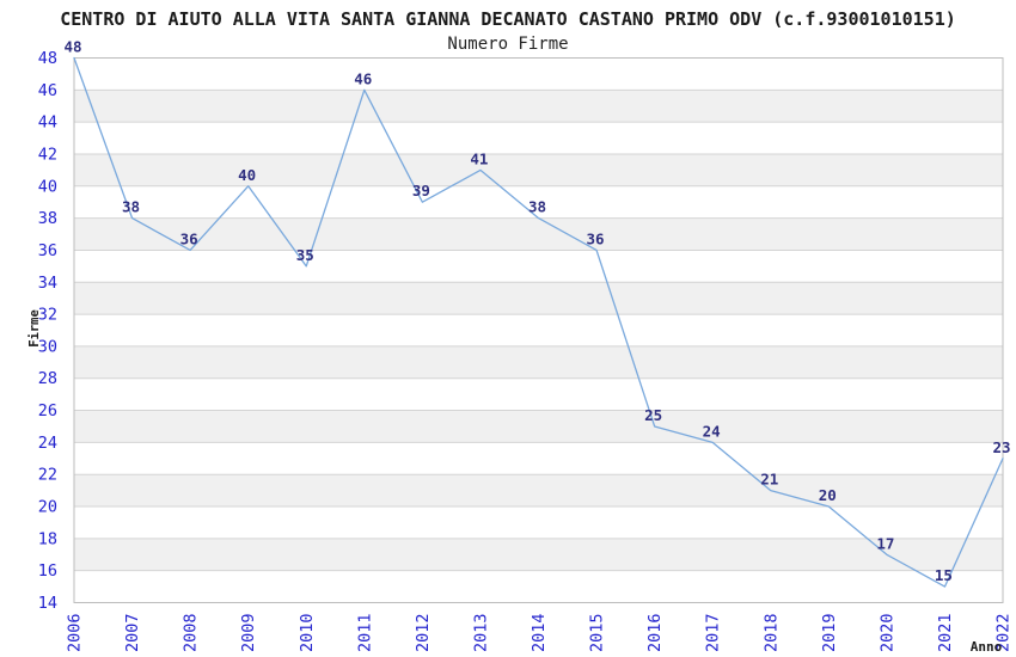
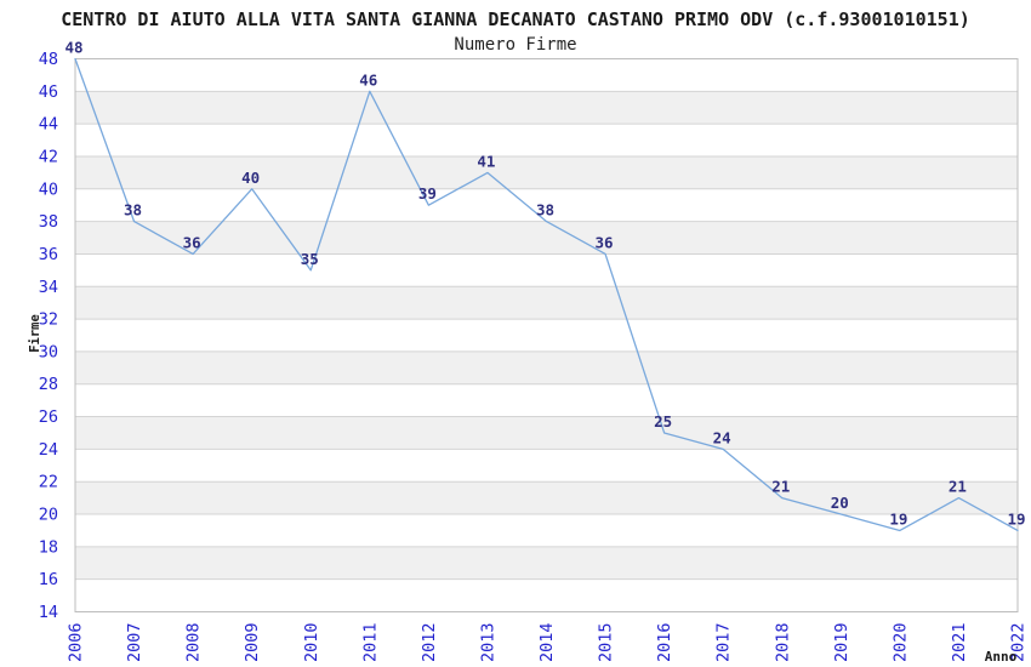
2020: 17 -> 19
2021: 15 -> 21
2022: 23 -> 19
